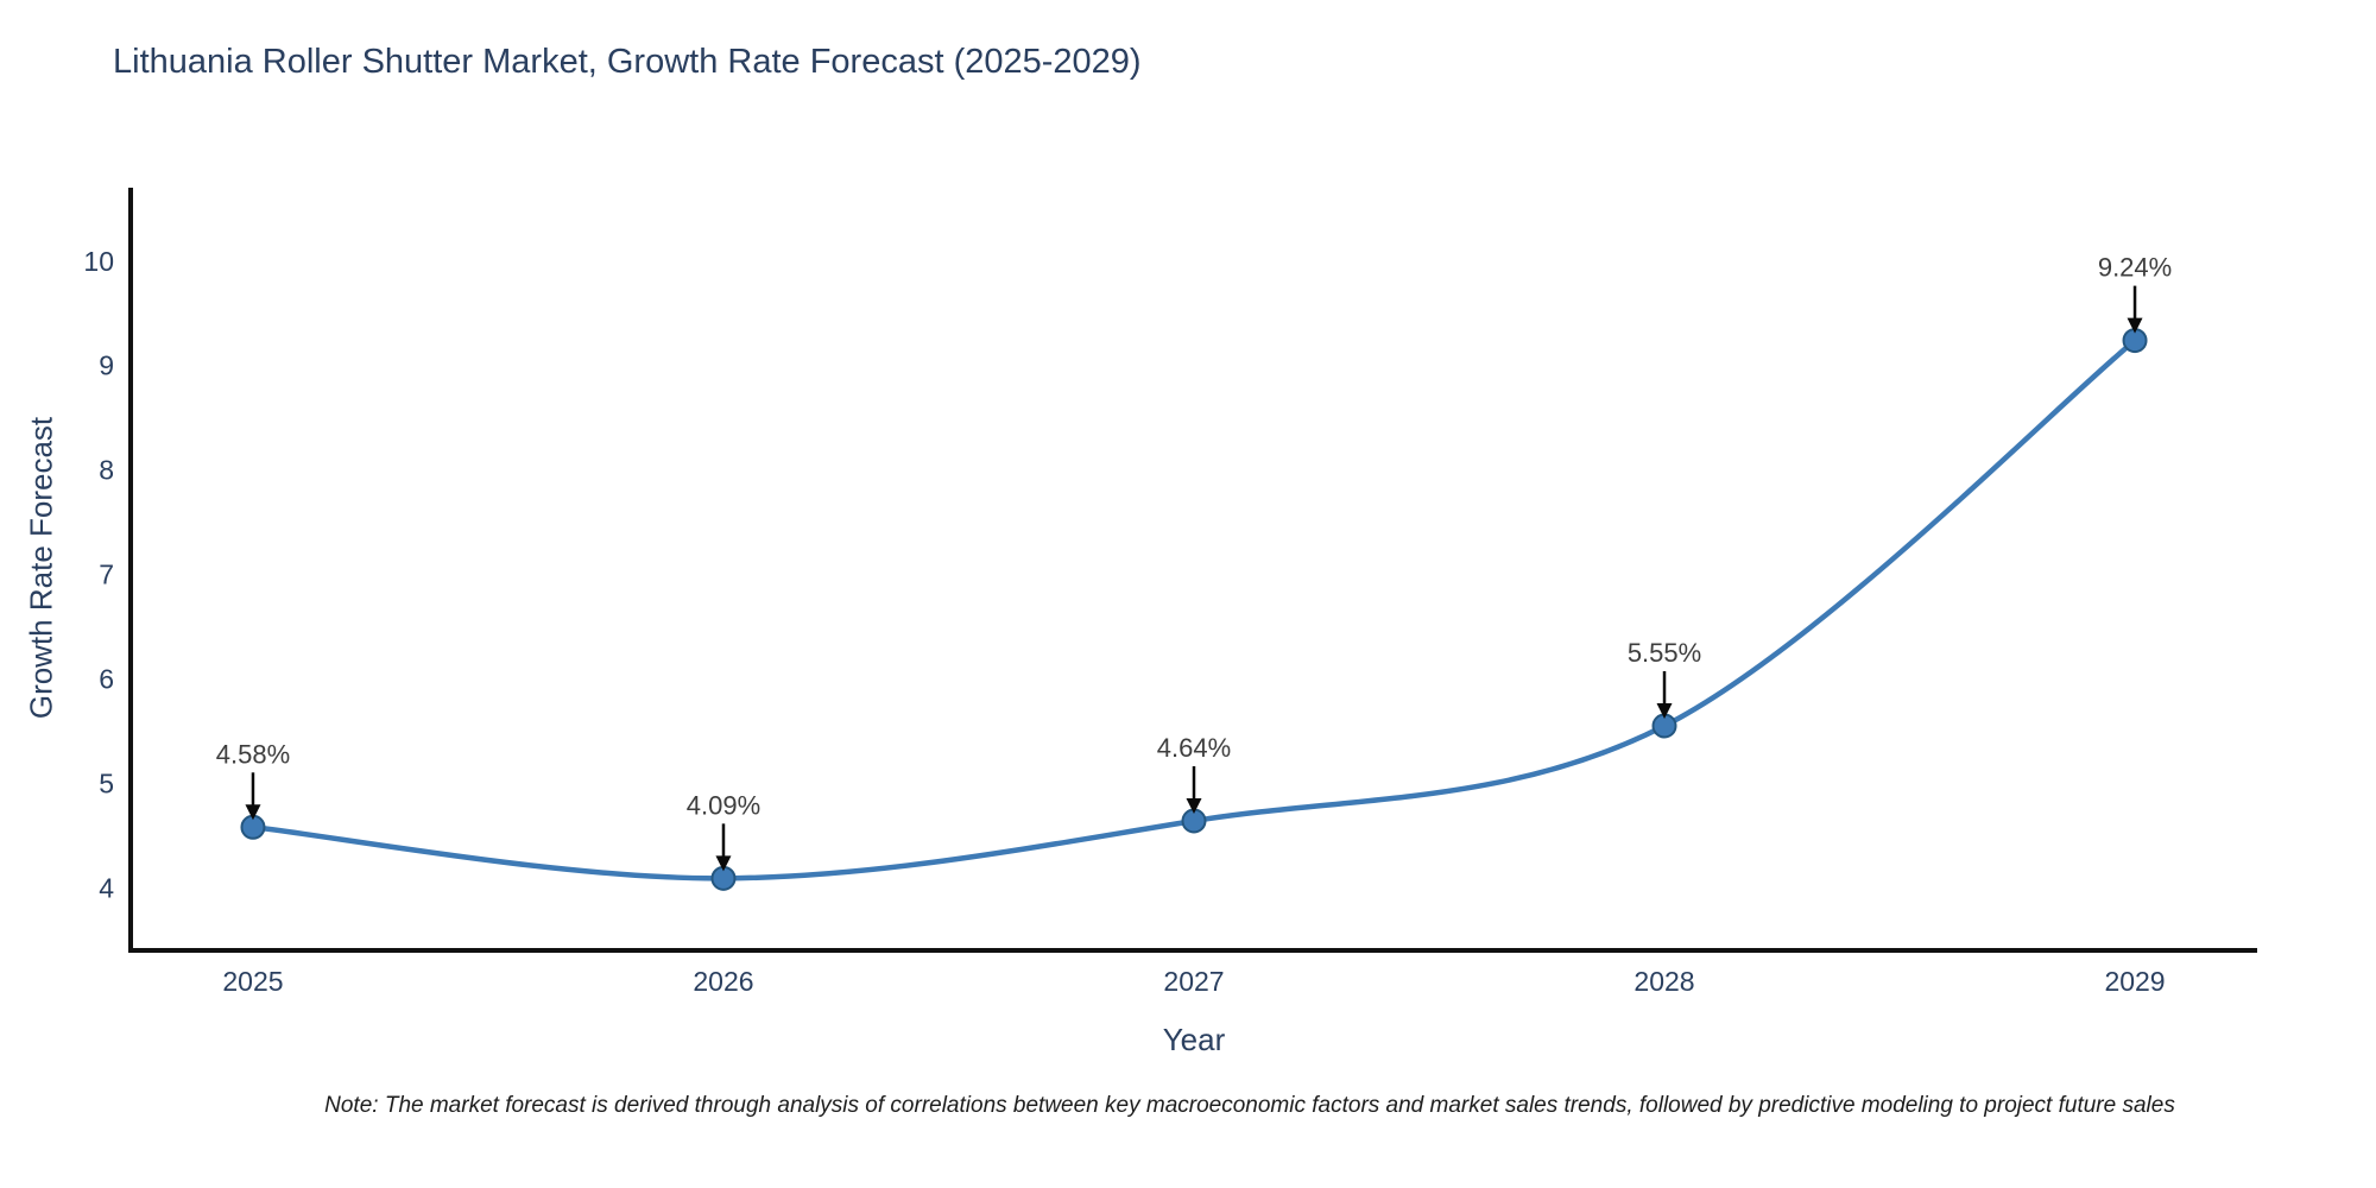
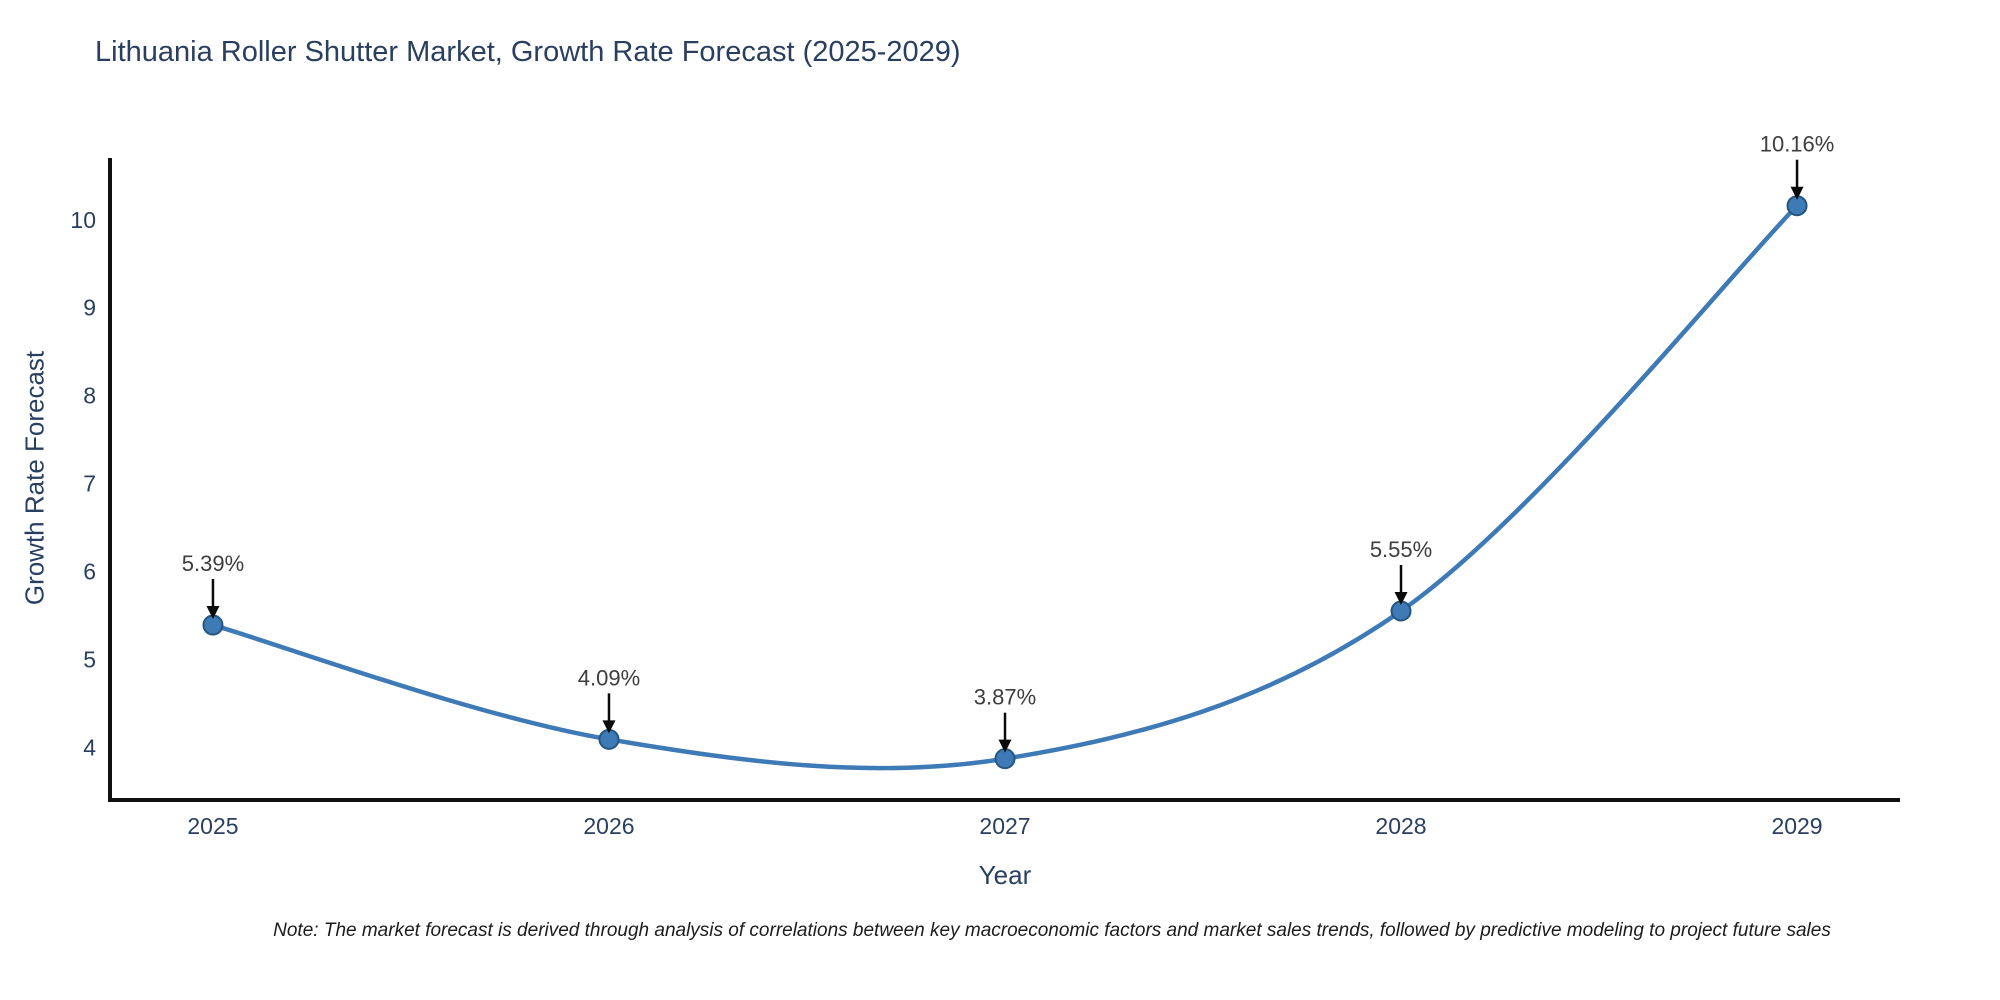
2025: 4.58% -> 5.39%
2027: 4.64% -> 3.87%
2029: 9.24% -> 10.16%
